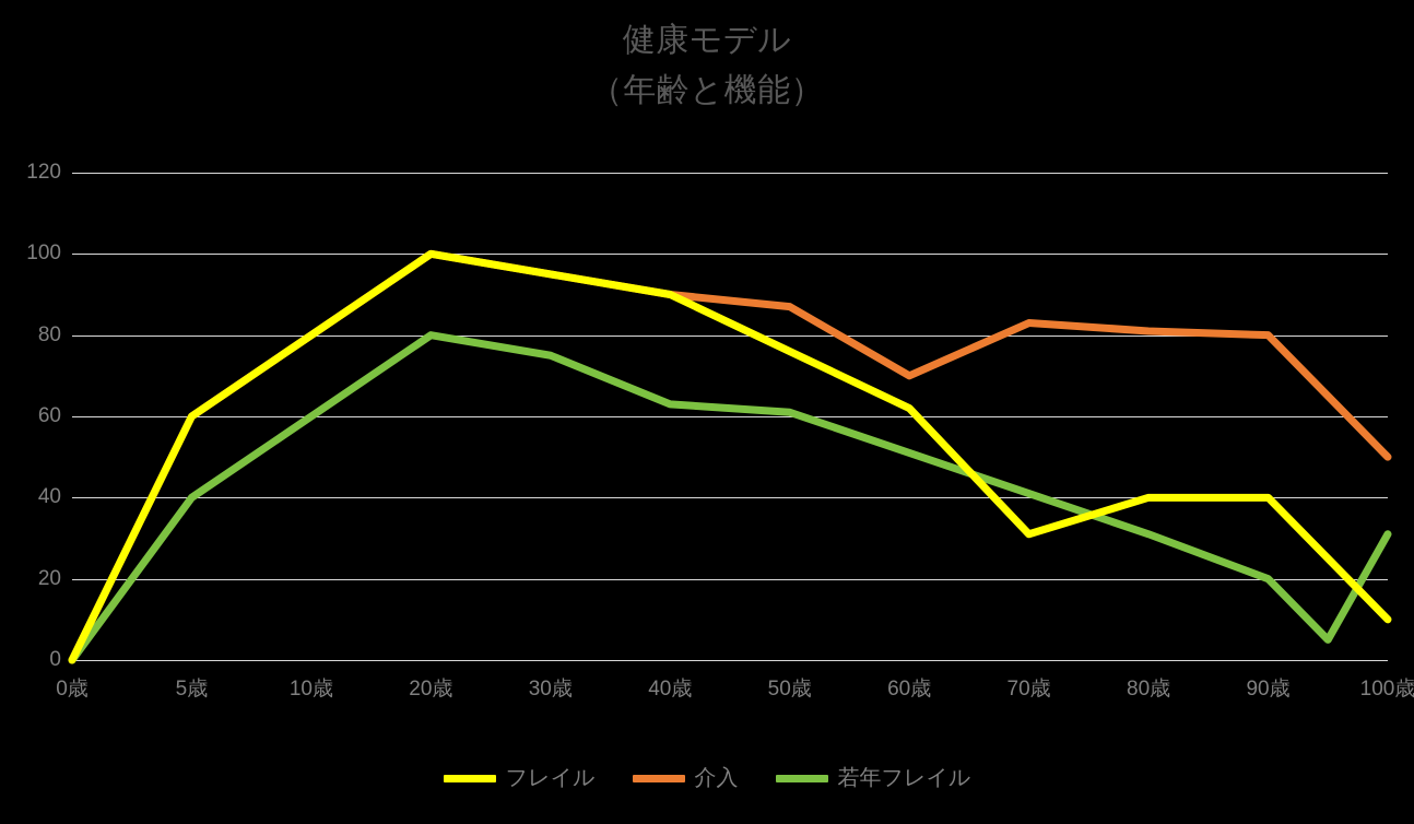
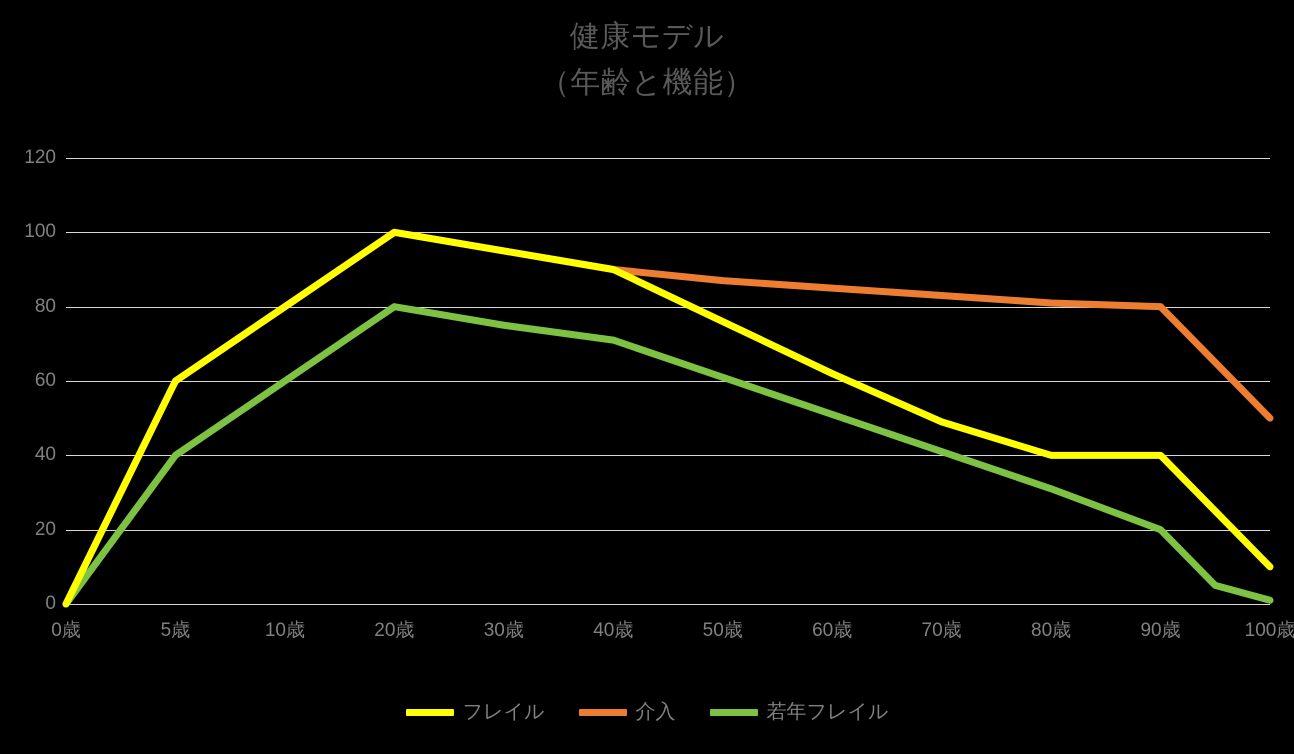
若年フレイル/40歳: 63 -> 71
介入/60歳: 70 -> 85
フレイル/70歳: 31 -> 49
若年フレイル/100歳: 31 -> 1
